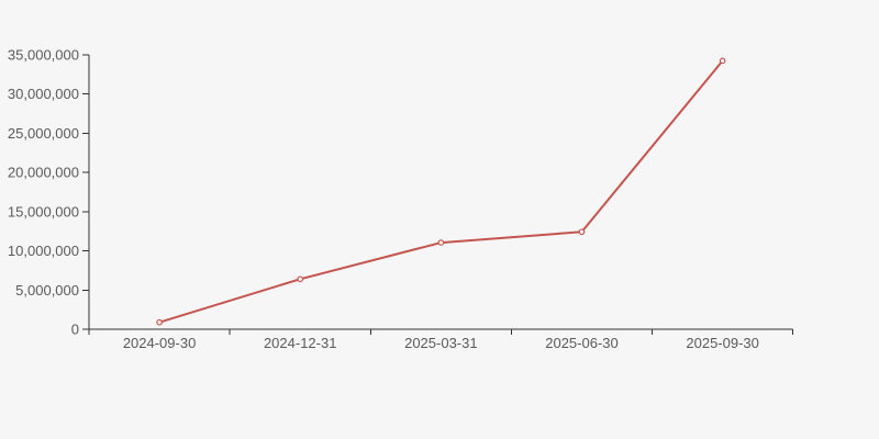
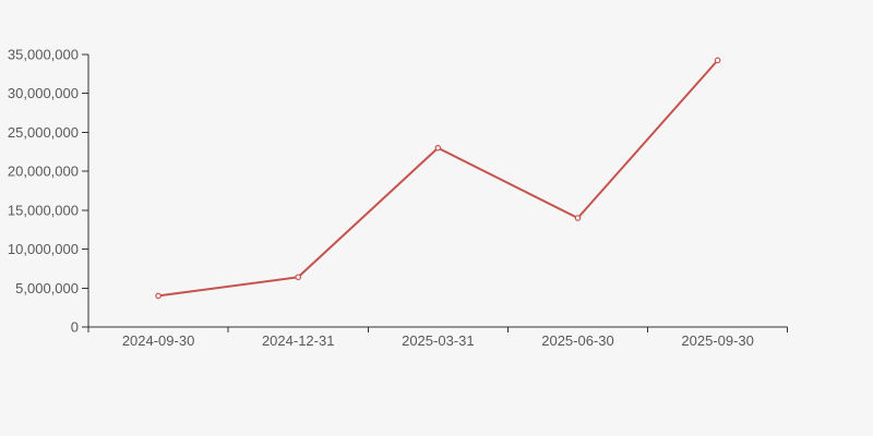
2024-09-30: 1000000 -> 4000000
2025-03-31: 11000000 -> 23000000
2025-06-30: 12000000 -> 14000000
